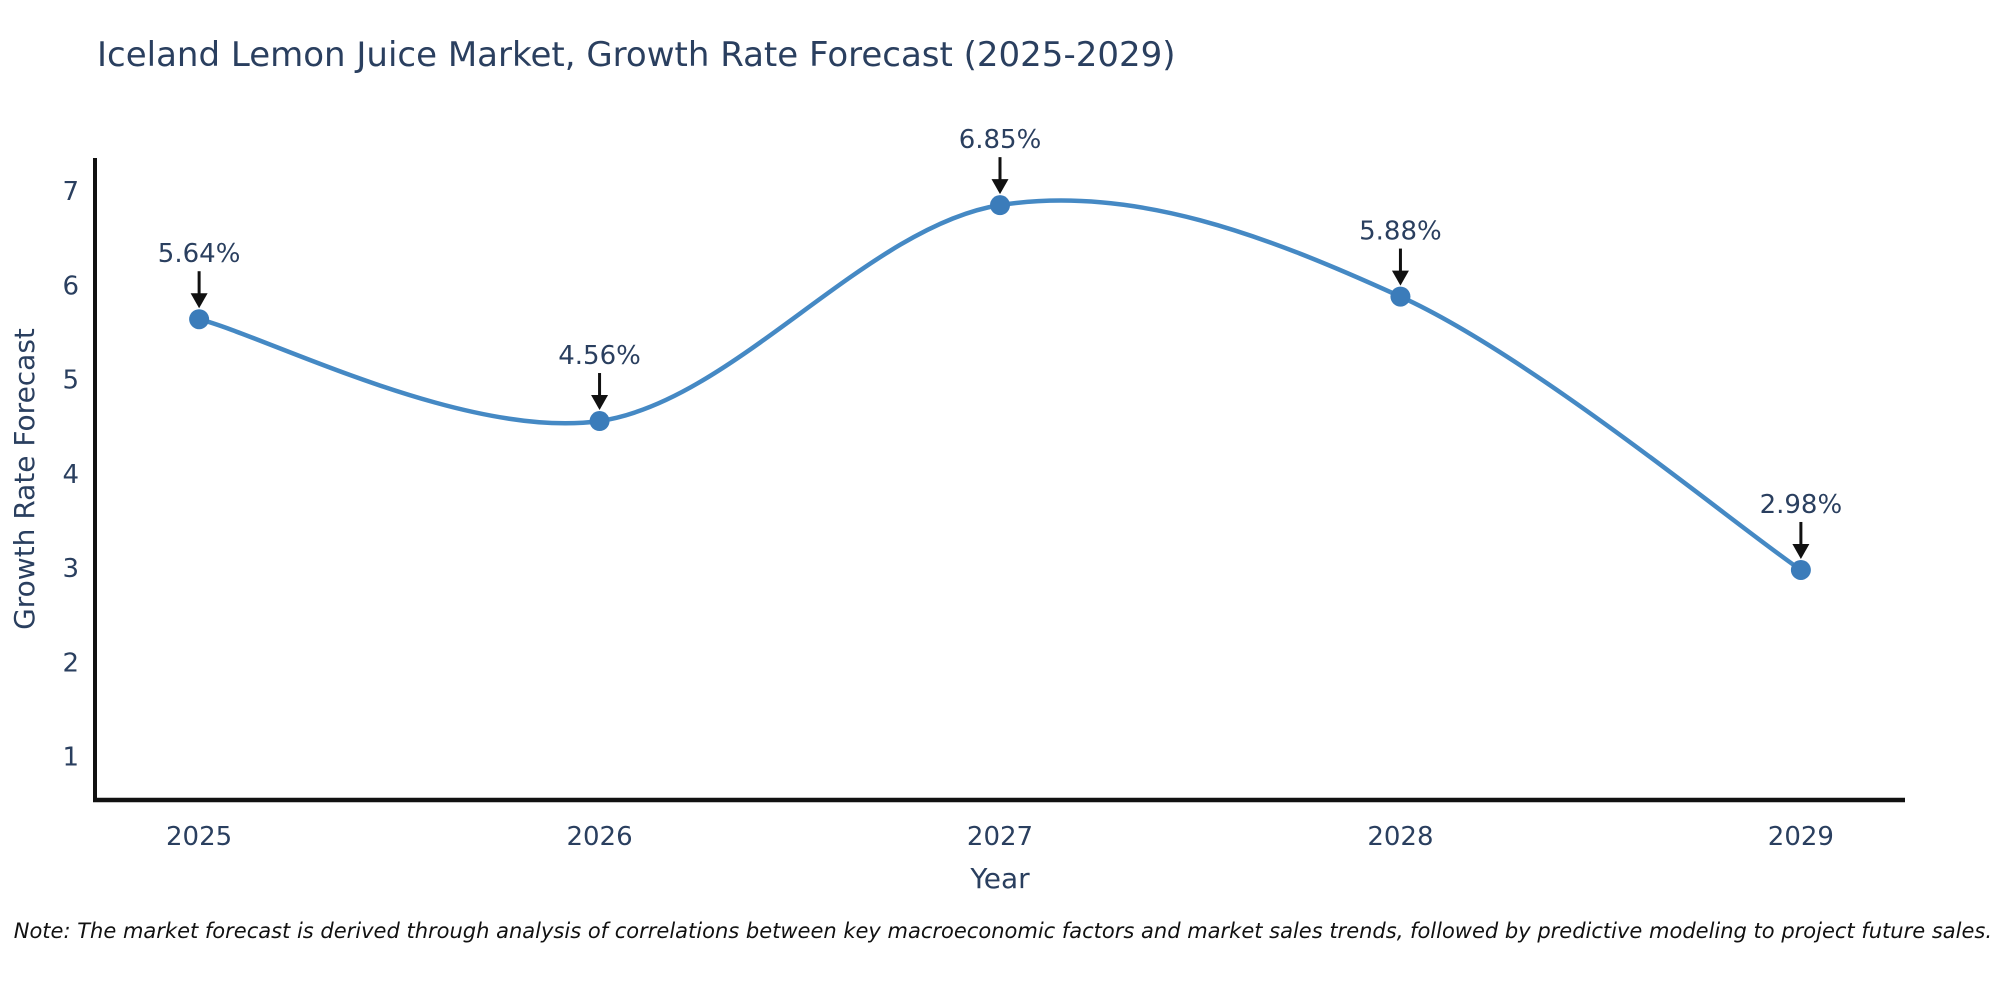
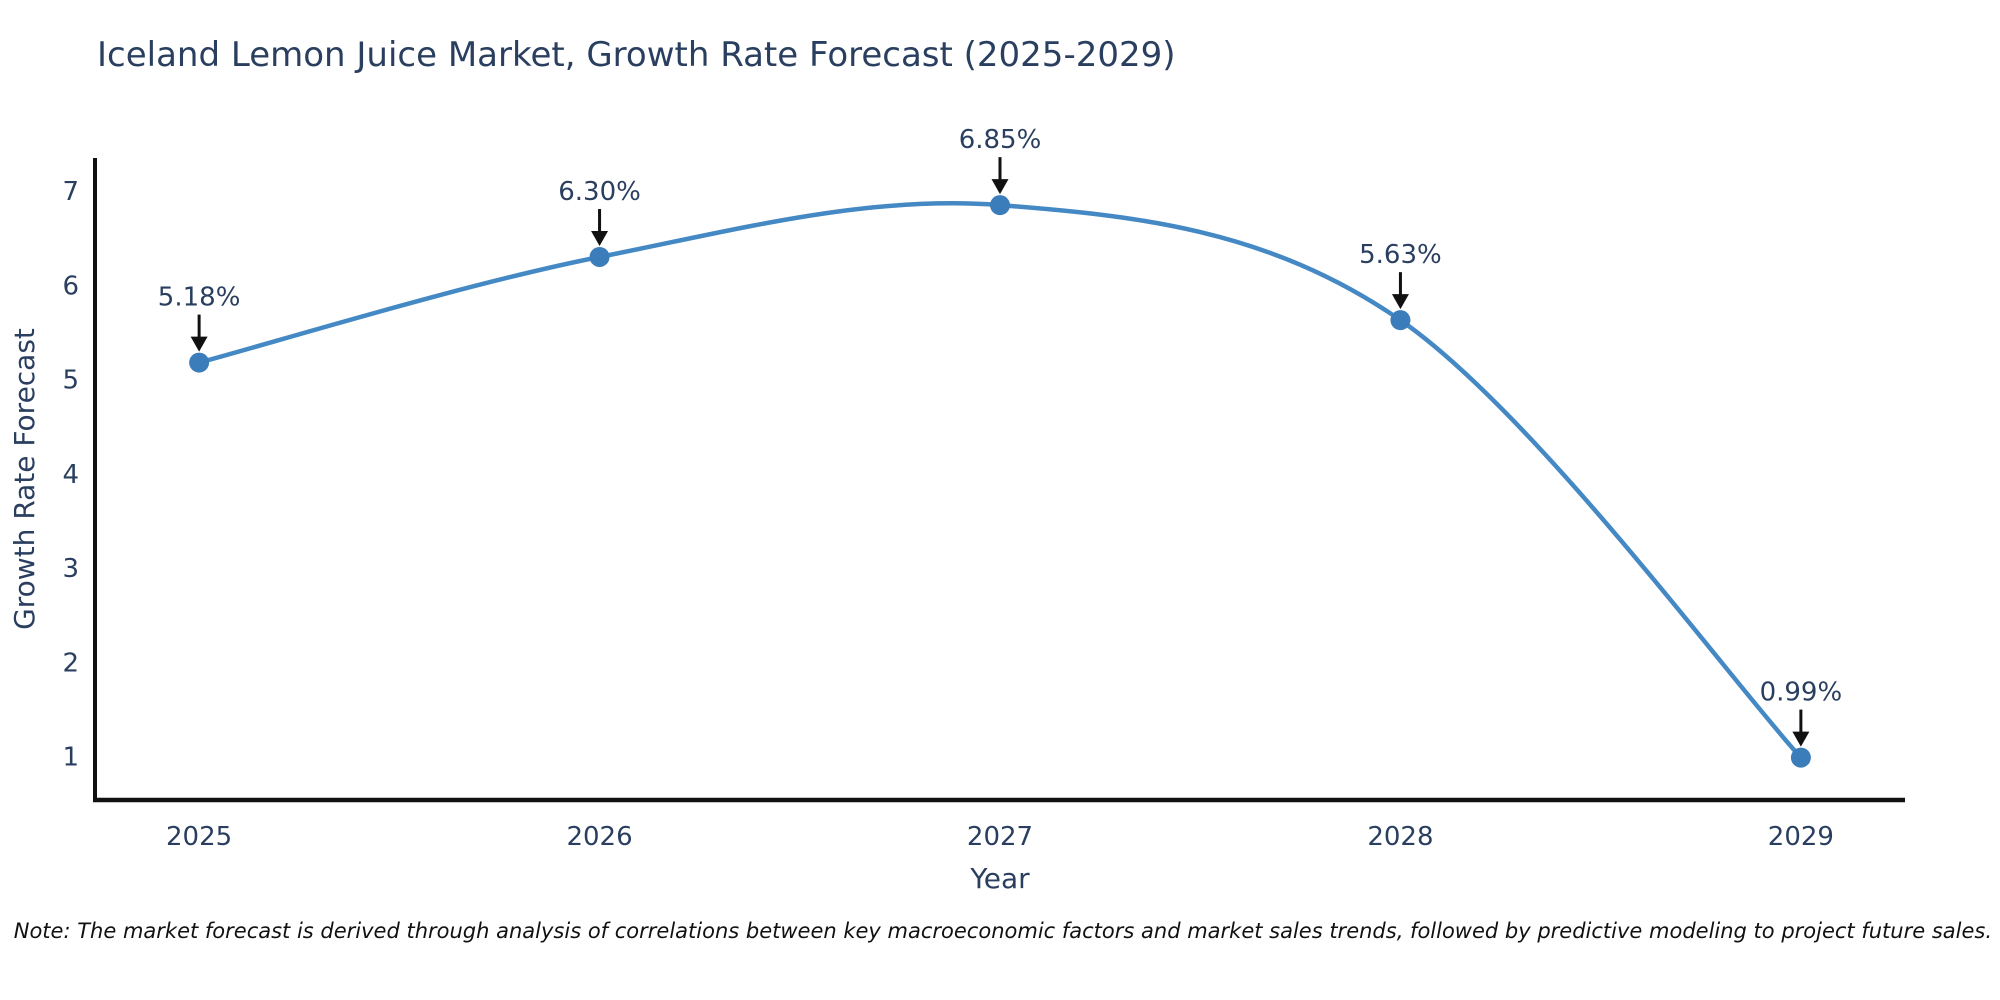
2025: 5.64% -> 5.18%
2026: 4.56% -> 6.30%
2028: 5.88% -> 5.63%
2029: 2.98% -> 0.99%
